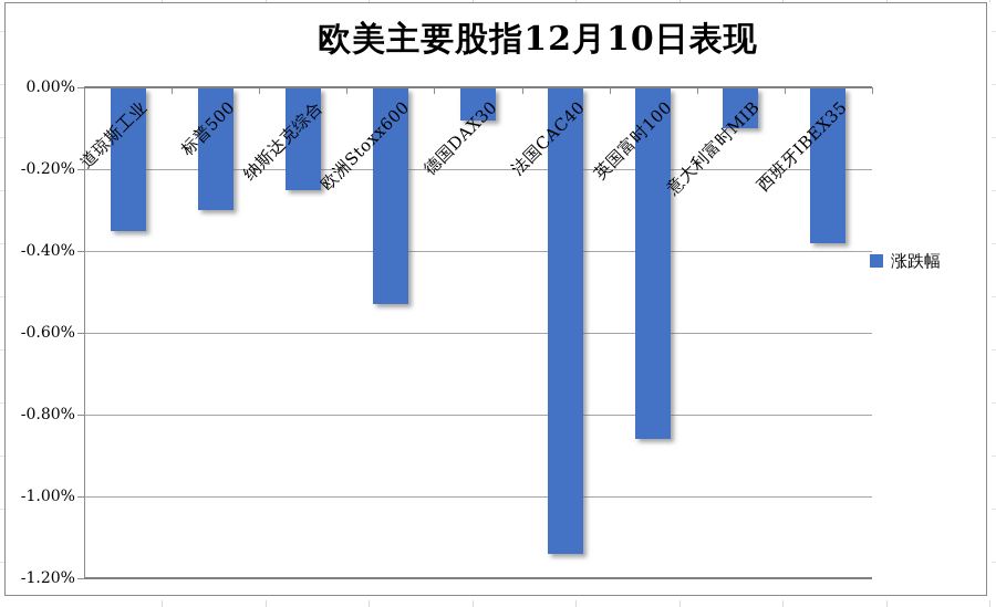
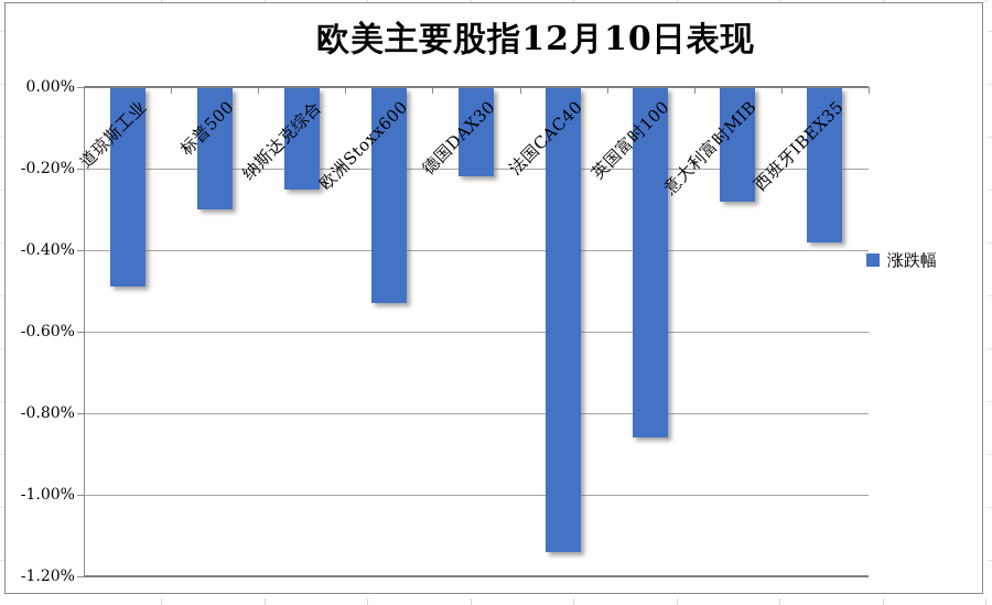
道琼斯工业: -0.35% -> -0.49%
德国DAX30: -0.08% -> -0.22%
意大利富时MIB: -0.10% -> -0.28%
